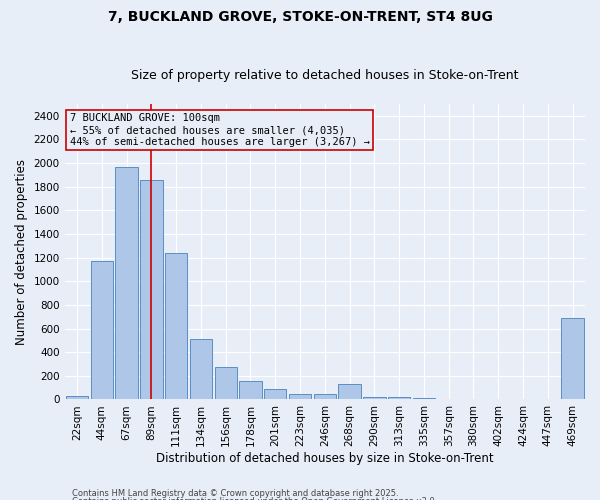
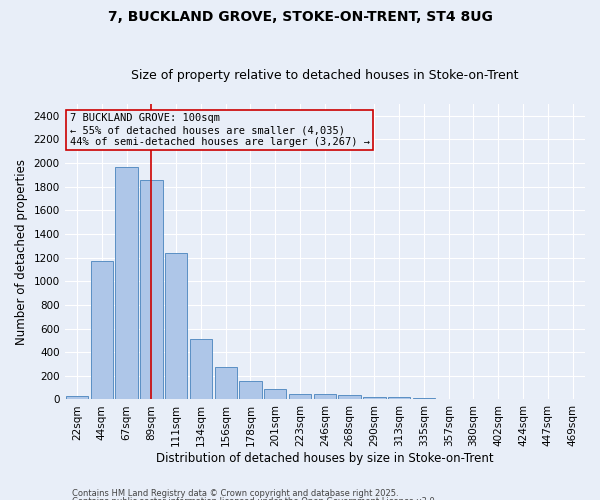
268sqm: 130 -> 40
469sqm: 690 -> 0
